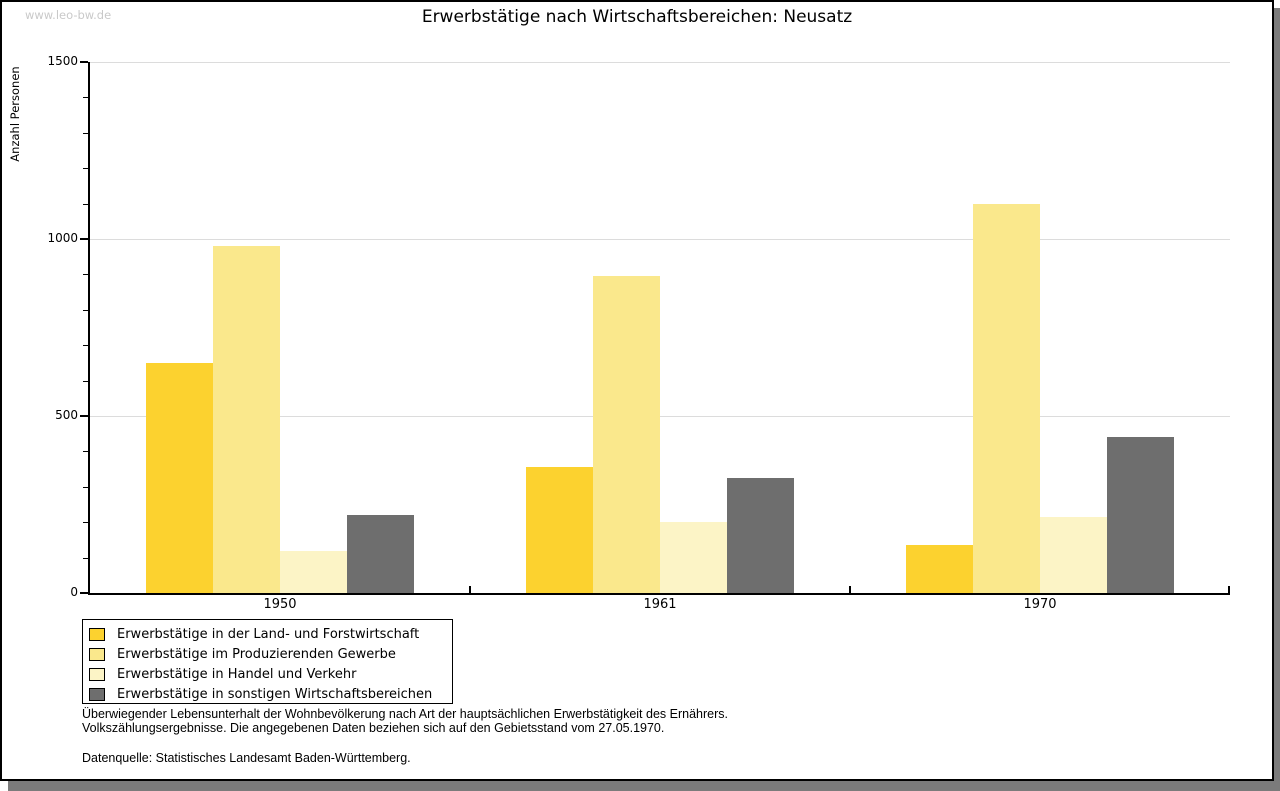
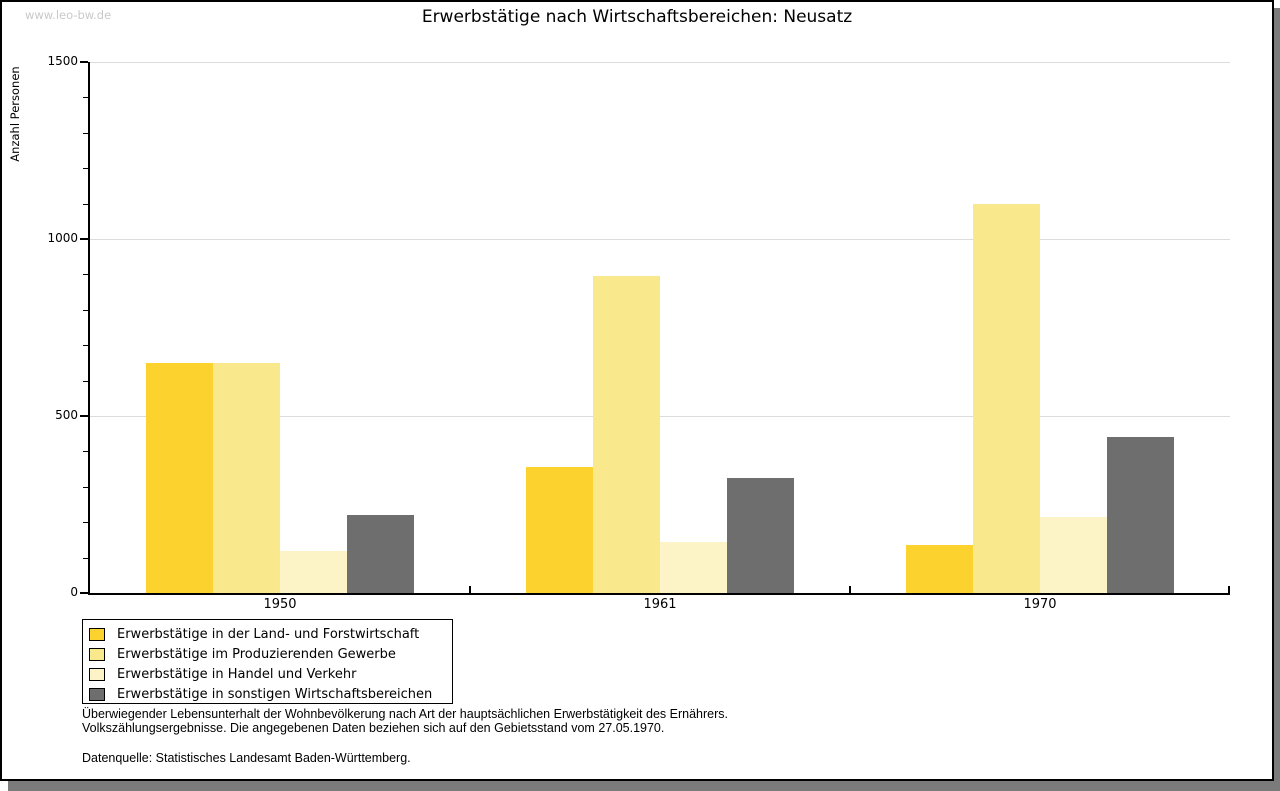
Erwerbstätige im Produzierenden Gewerbe/1950: 980 -> 650
Erwerbstätige in Handel und Verkehr/1961: 200 -> 140
